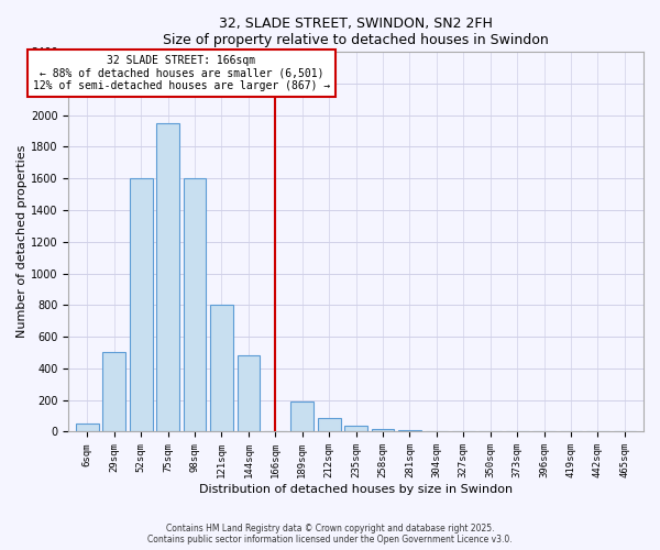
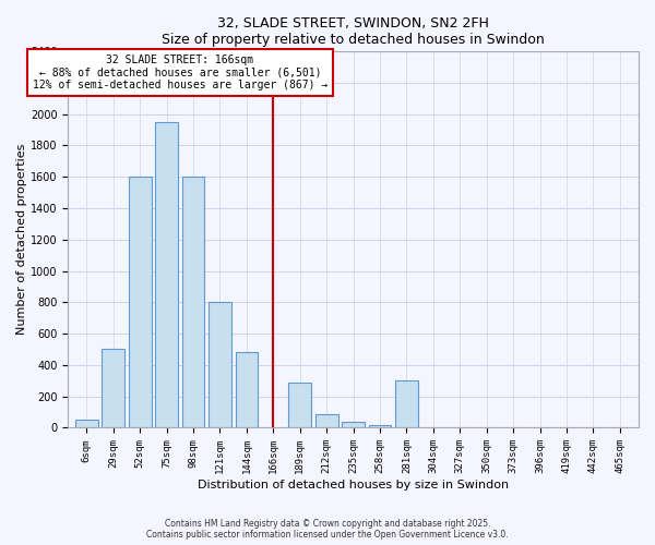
189sqm: 190 -> 290
281sqm: 10 -> 300
